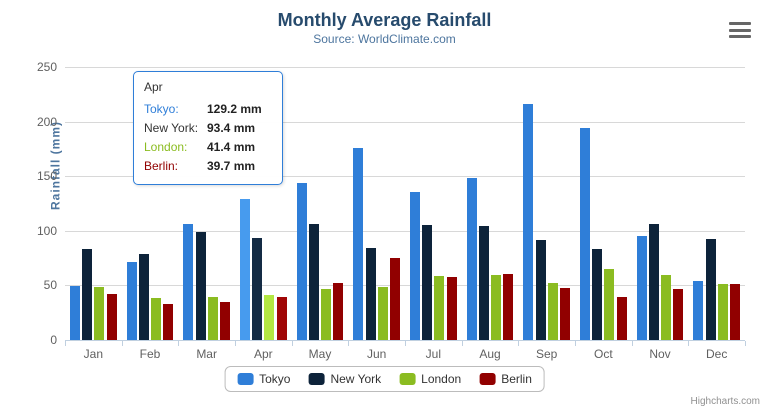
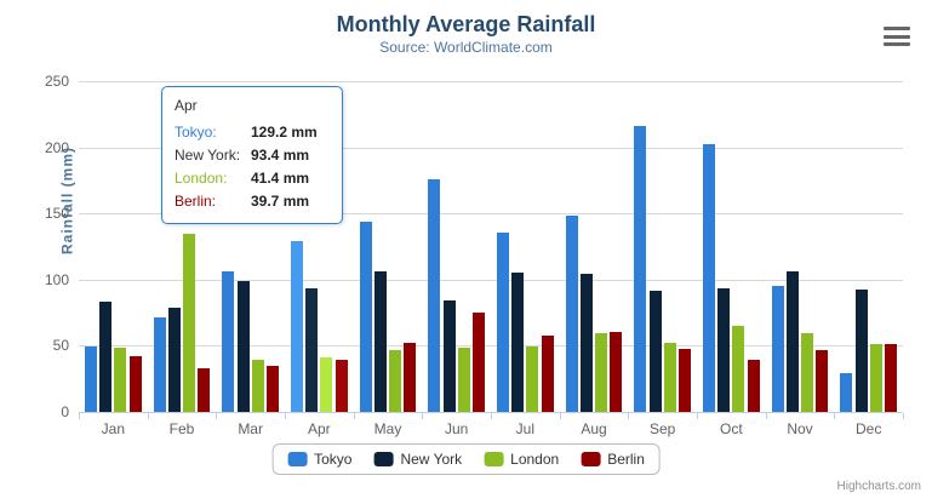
London/Feb: 39 -> 135
London/Jul: 59 -> 49
Tokyo/Oct: 194 -> 202
New York/Oct: 84 -> 93
Tokyo/Dec: 54 -> 29
